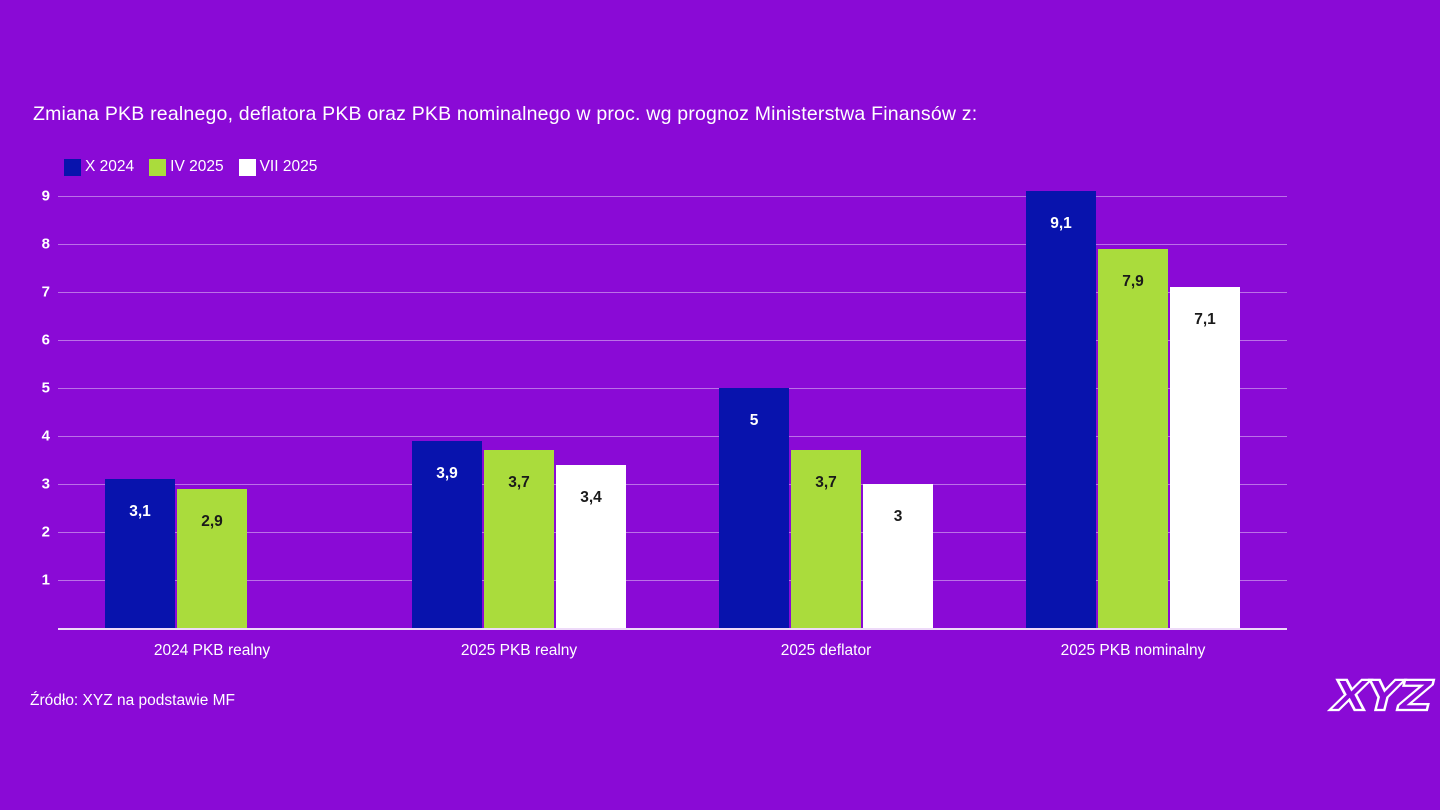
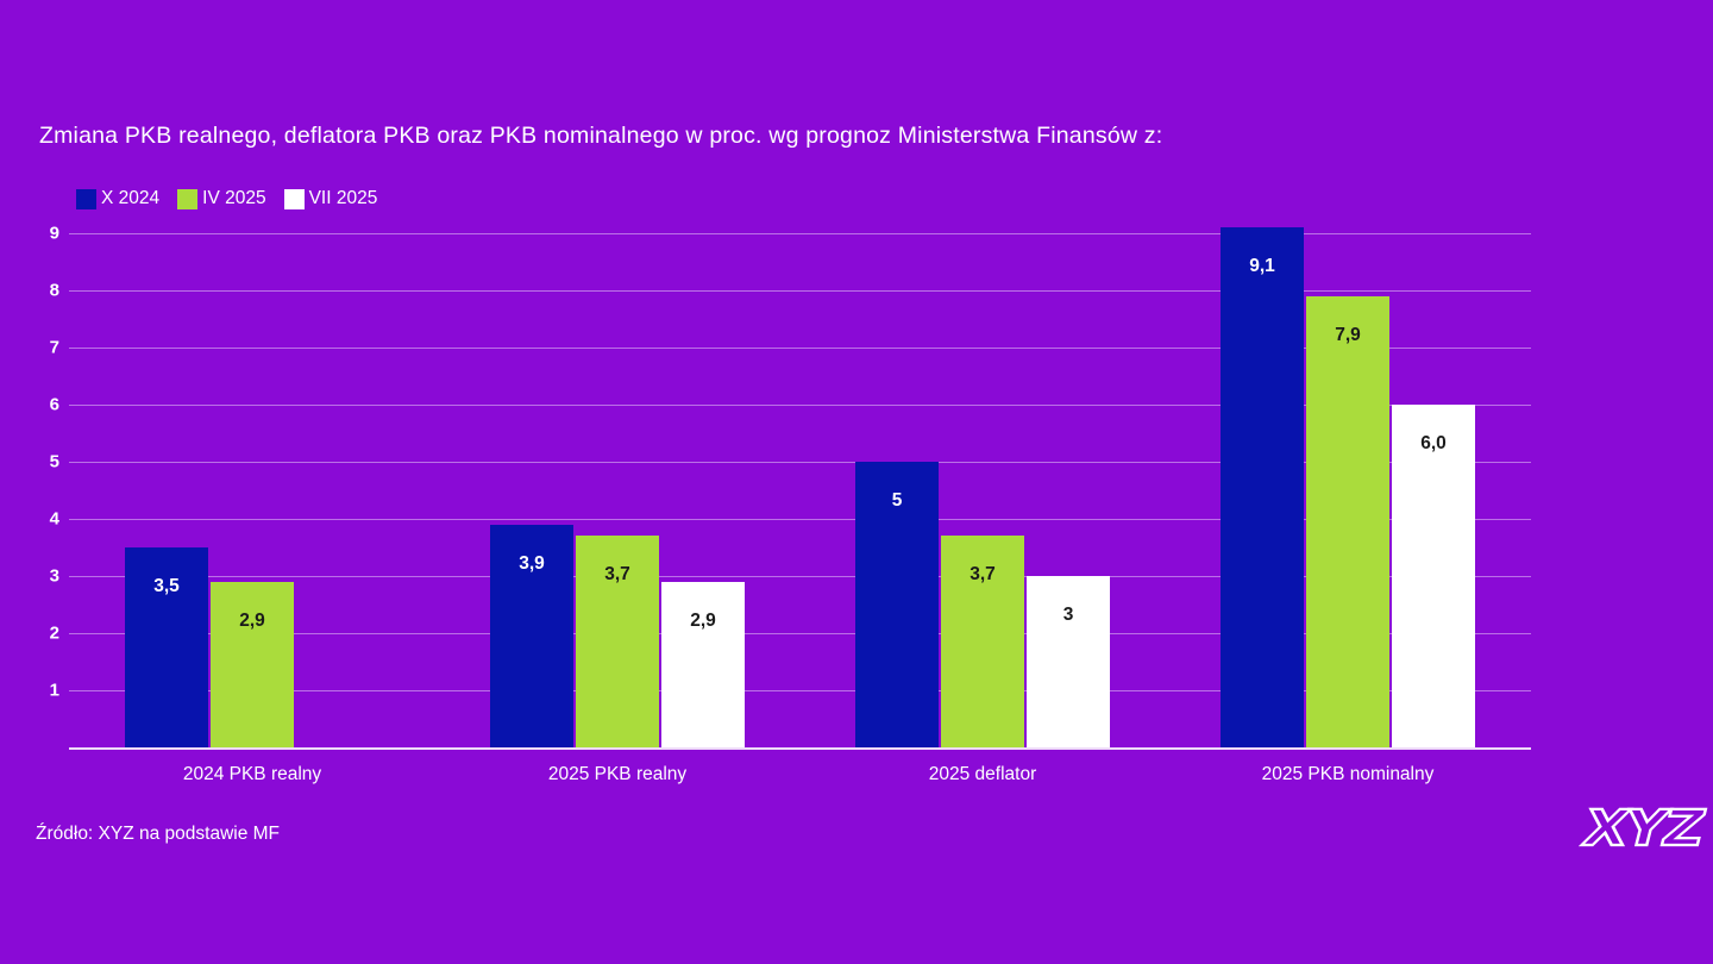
X 2024/2024 PKB realny: 3,1 -> 3,5
VII 2025/2025 PKB realny: 3,4 -> 2,9
VII 2025/2025 PKB nominalny: 7,1 -> 6,0
